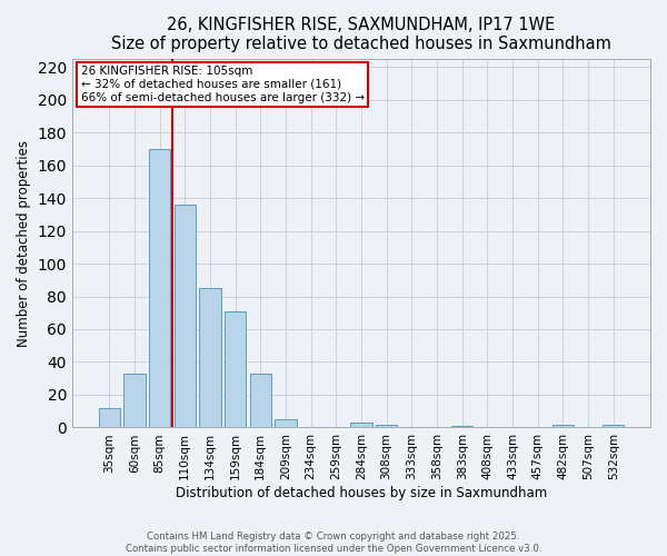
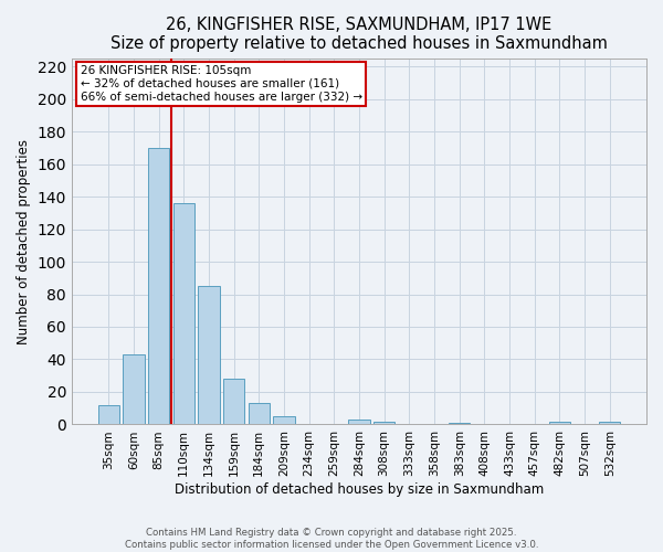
60sqm: 33 -> 43
159sqm: 71 -> 28
184sqm: 33 -> 13
